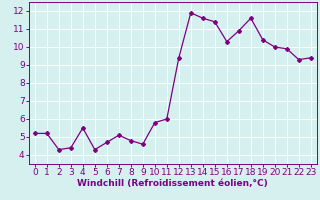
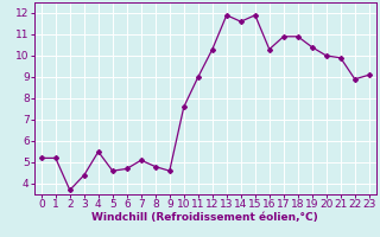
2: 4.3 -> 3.7
5: 4.3 -> 4.6
10: 5.8 -> 7.6
11: 6.0 -> 9.0
12: 9.4 -> 10.3
15: 11.4 -> 11.9
18: 11.6 -> 10.9
22: 9.3 -> 8.9
23: 9.4 -> 9.1
